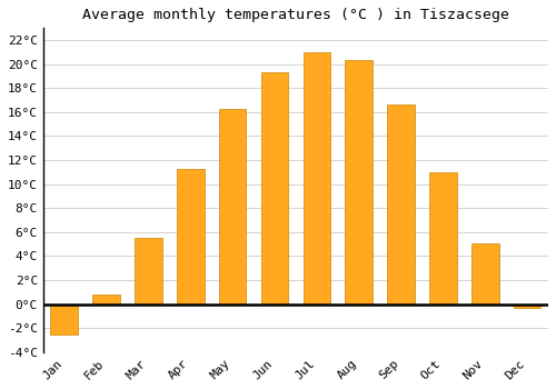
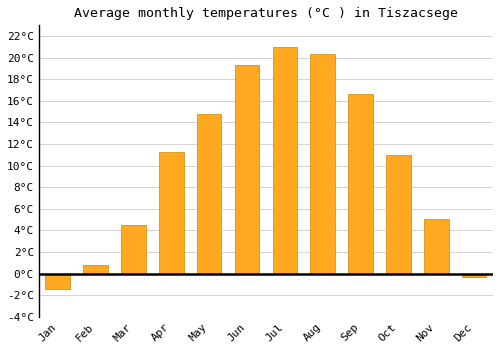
Jan: -2.5°C -> -1.4°C
Mar: 5.5°C -> 4.5°C
May: 16.3°C -> 14.8°C
